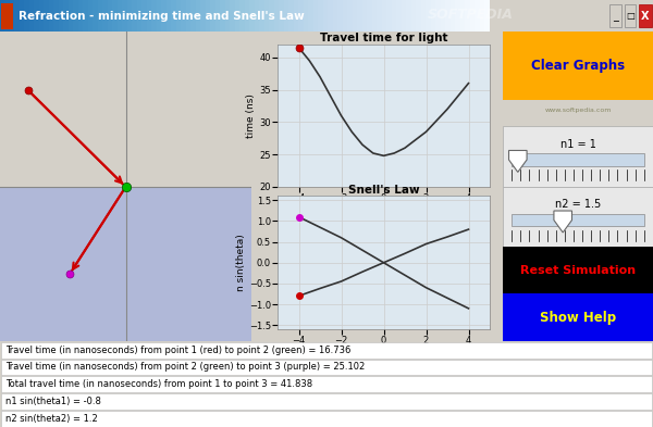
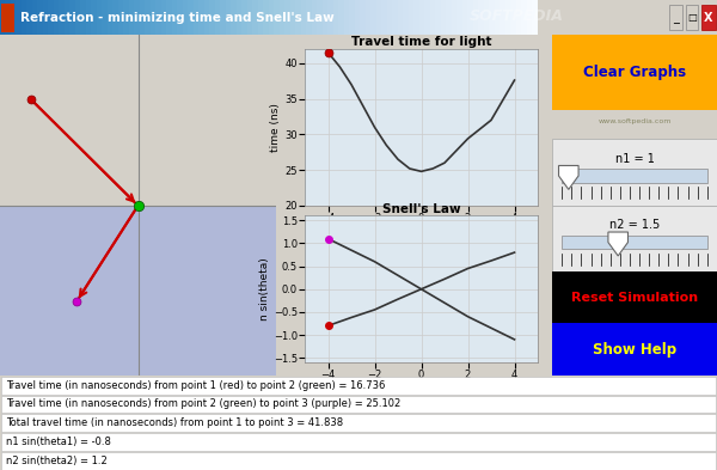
Travel time for light/2: 28.5 -> 29.4
Travel time for light/4: 36.0 -> 37.6
